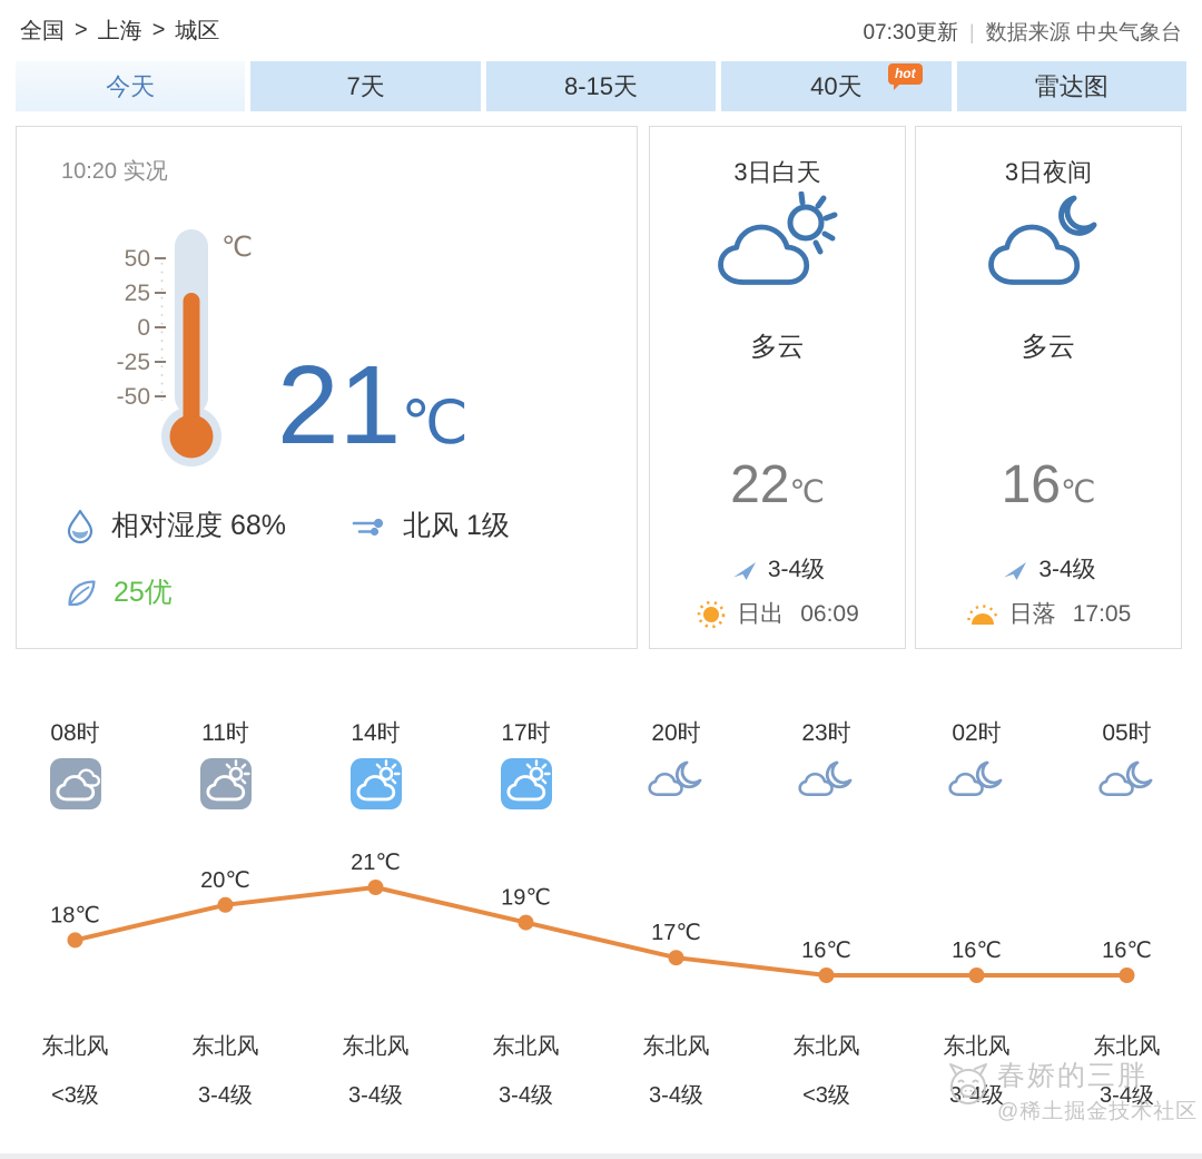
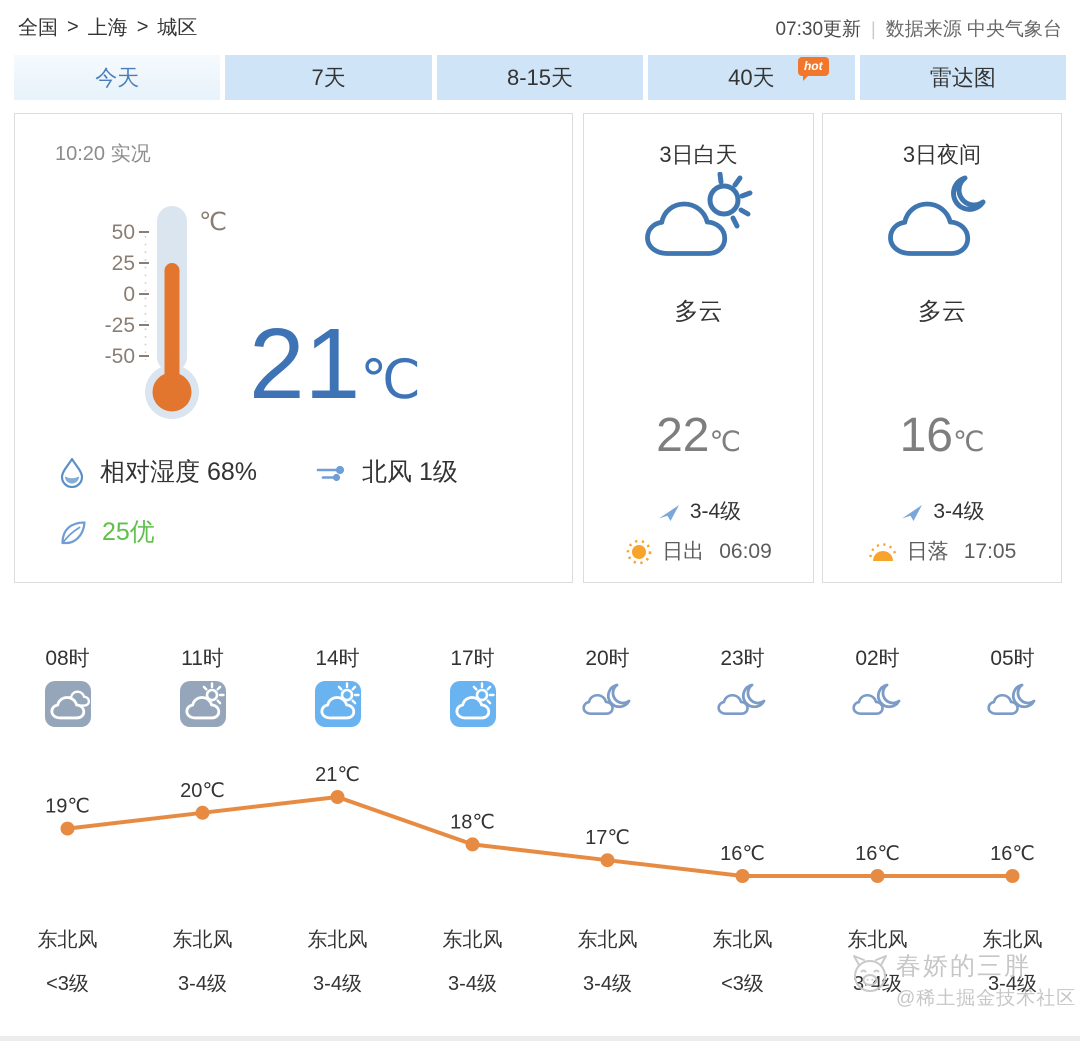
08时: 18 -> 19
17时: 19 -> 18
